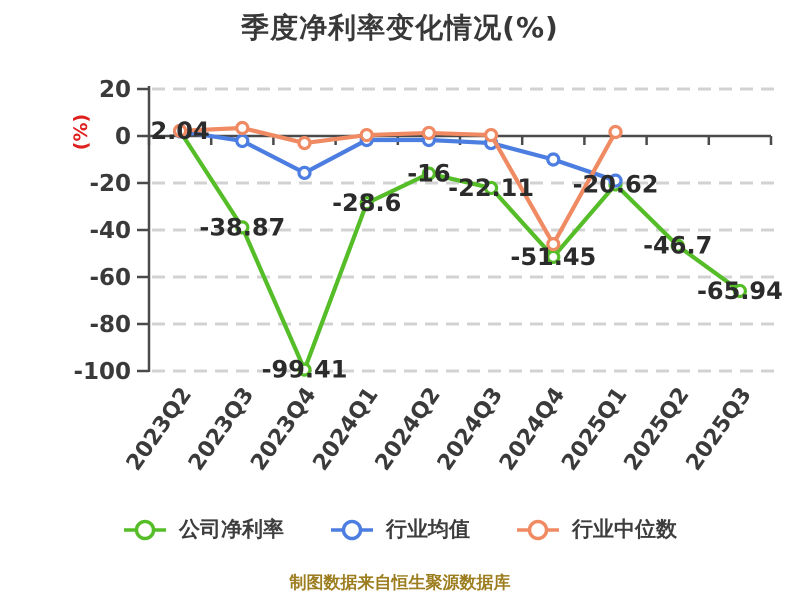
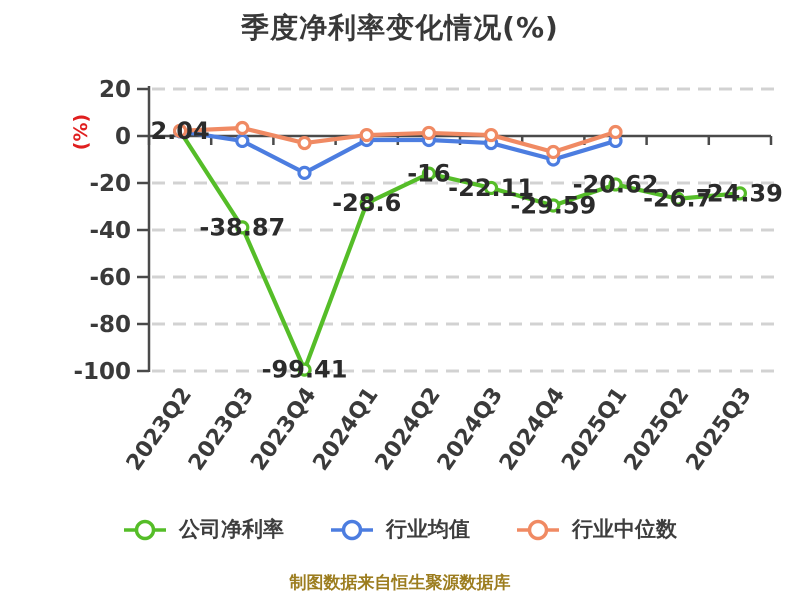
公司净利率/2024Q4: -51.45 -> -29.59
行业中位数/2024Q4: -46 -> -7
行业均值/2025Q1: -19 -> -2
公司净利率/2025Q2: -46.7 -> -26.7
公司净利率/2025Q3: -65.94 -> -24.39
